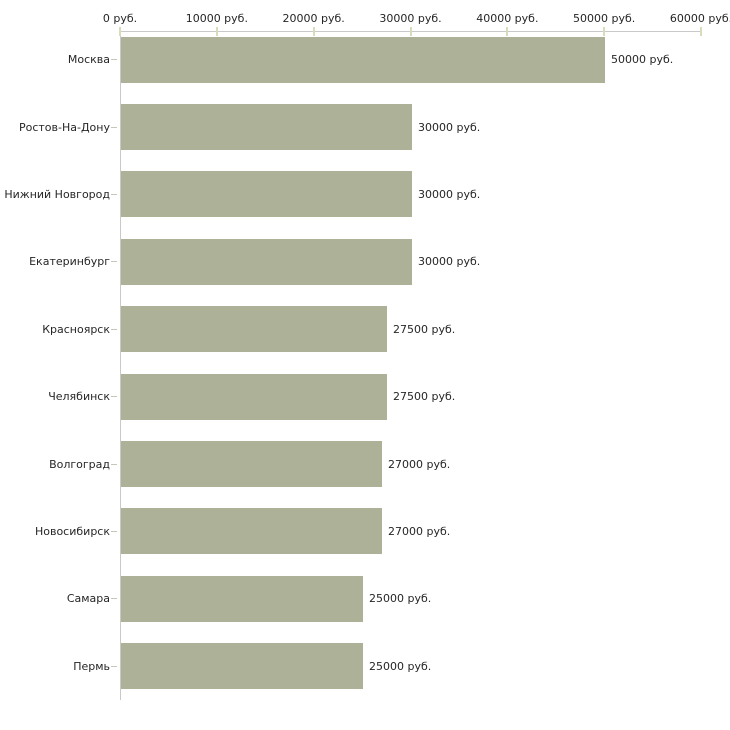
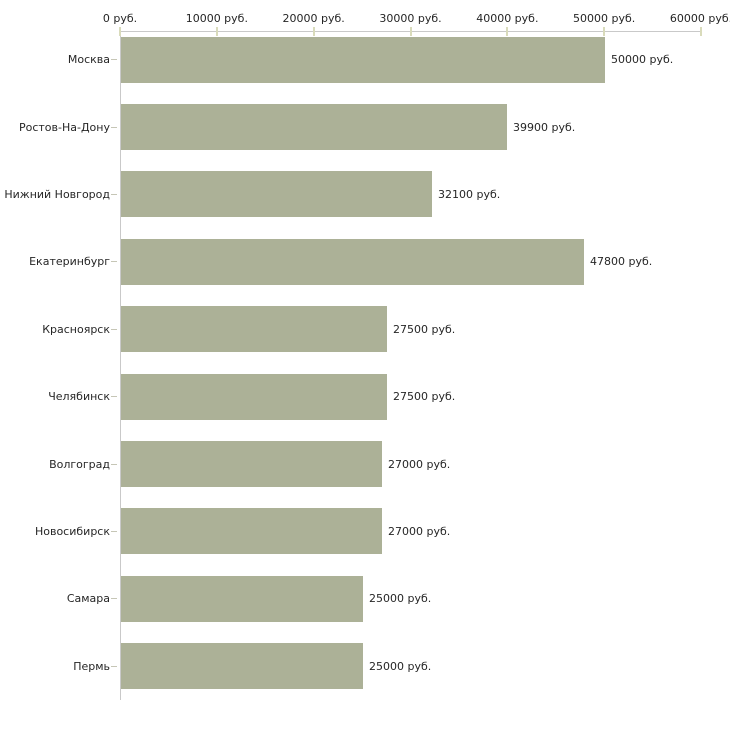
Ростов-На-Дону: 30000 -> 39900
Нижний Новгород: 30000 -> 32100
Екатеринбург: 30000 -> 47800
